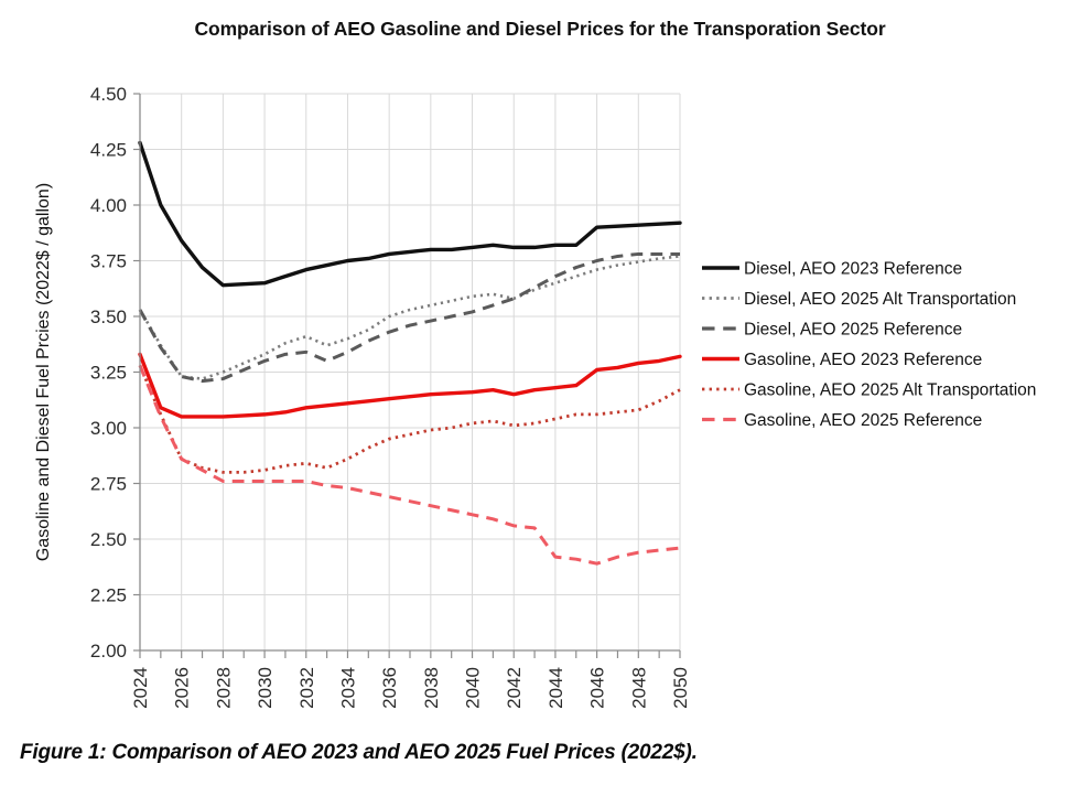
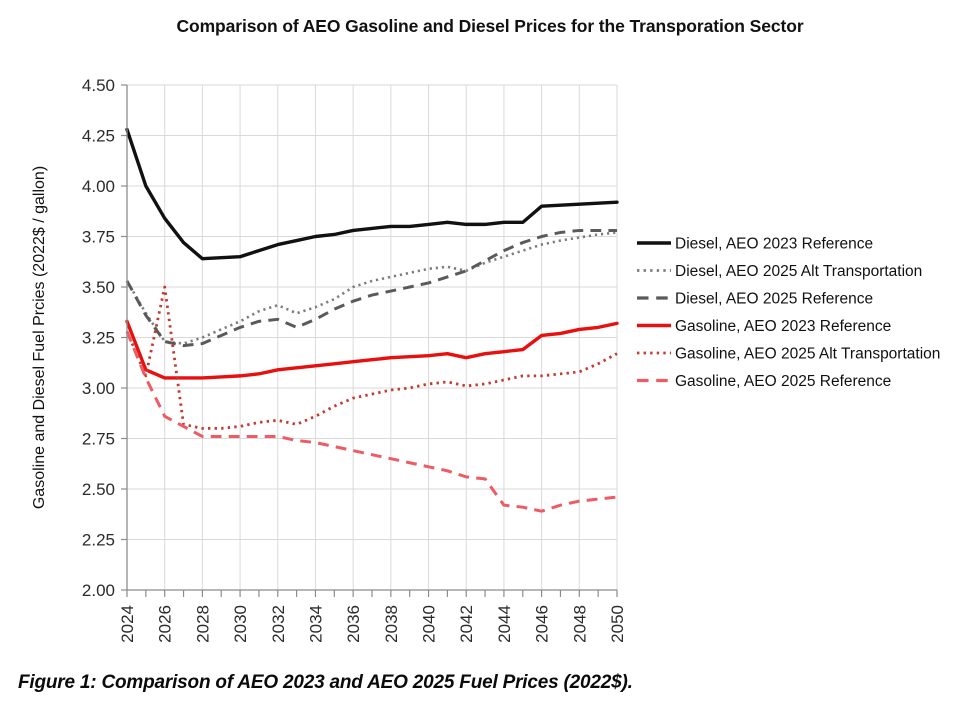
Gasoline, AEO 2025 Alt Transportation/2026: 2.86 -> 3.50
